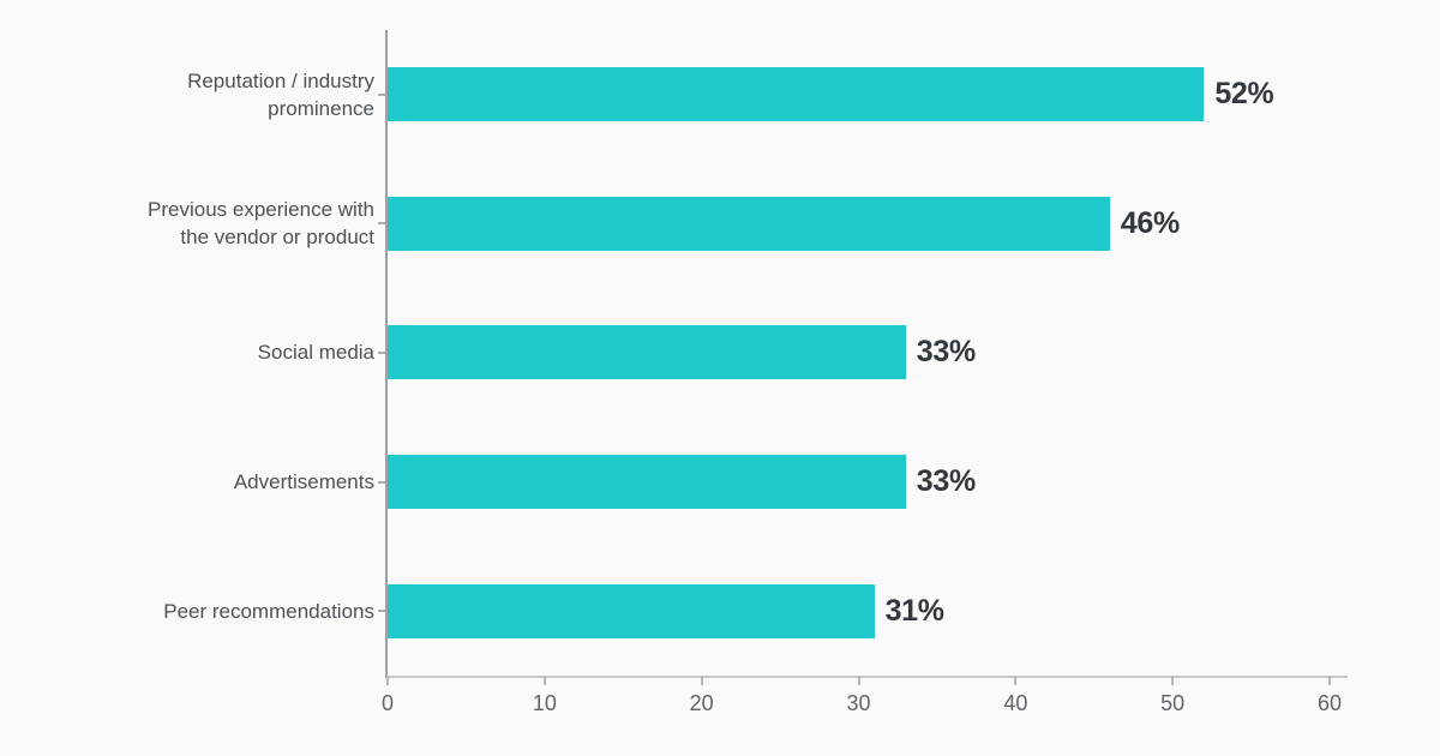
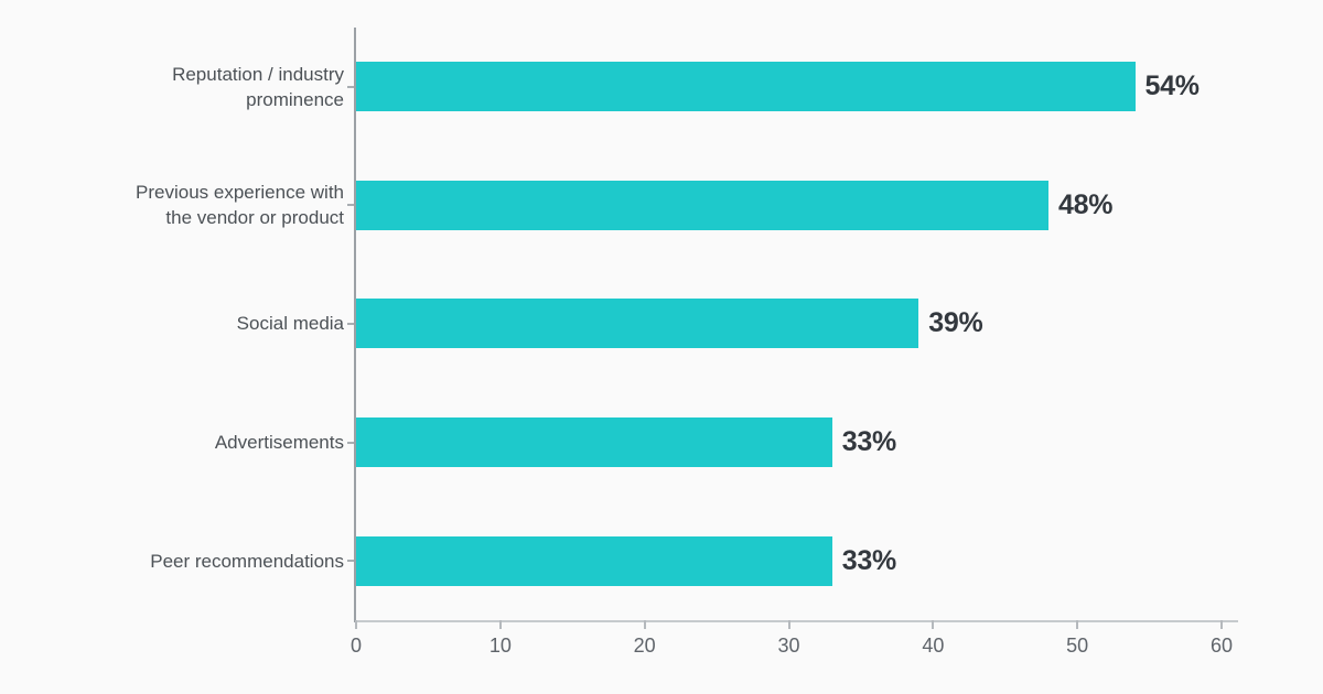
Reputation / industry prominence: 52% -> 54%
Previous experience with the vendor or product: 46% -> 48%
Social media: 33% -> 39%
Peer recommendations: 31% -> 33%
